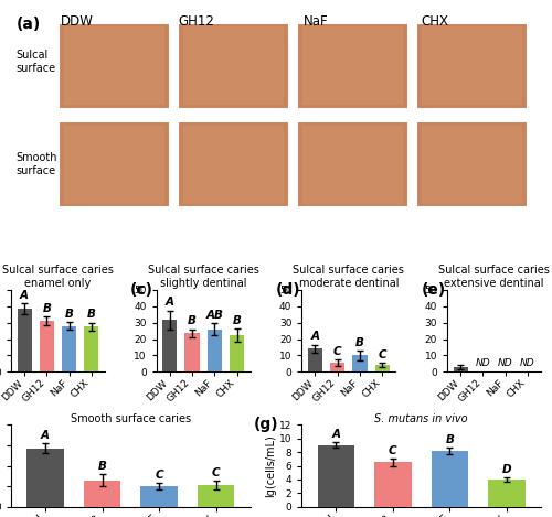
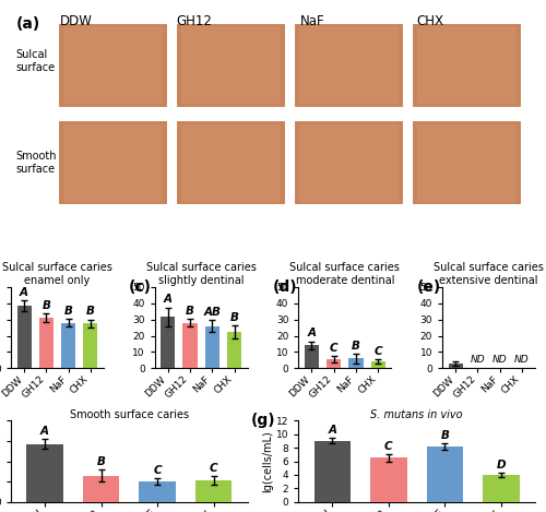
Sulcal surface caries slightly dentinal/GH12: 24 -> 28
Sulcal surface caries moderate dentinal/NaF: 10 -> 6
